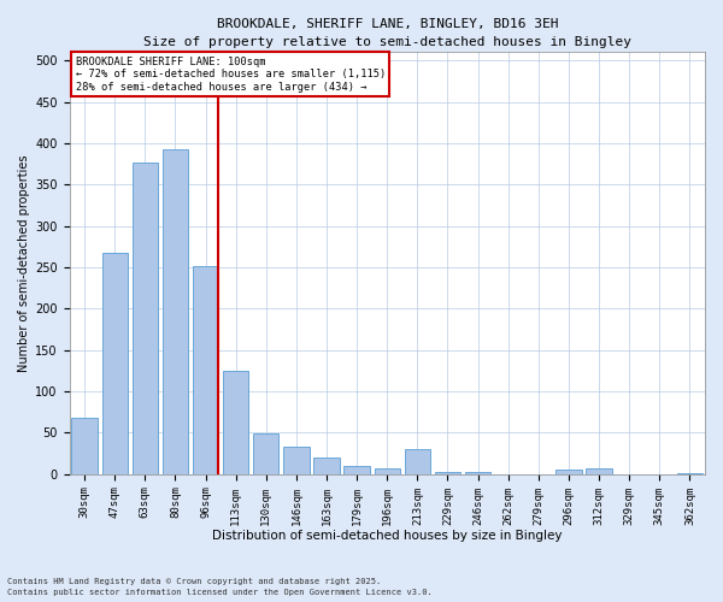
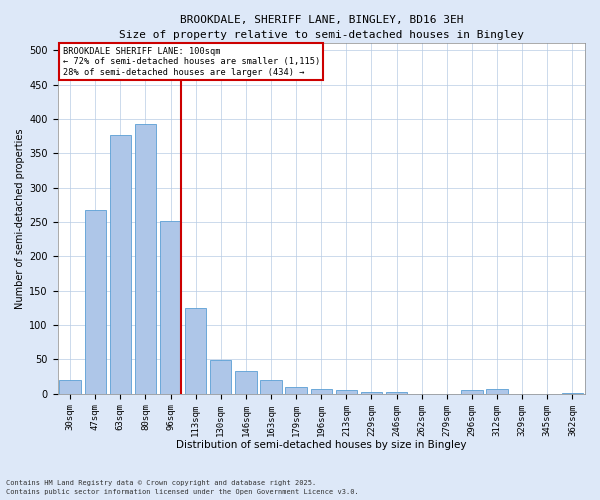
30sqm: 68 -> 20
213sqm: 30 -> 5
